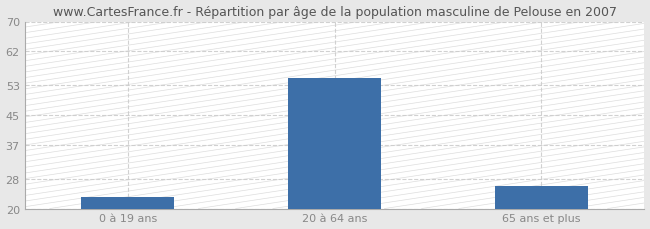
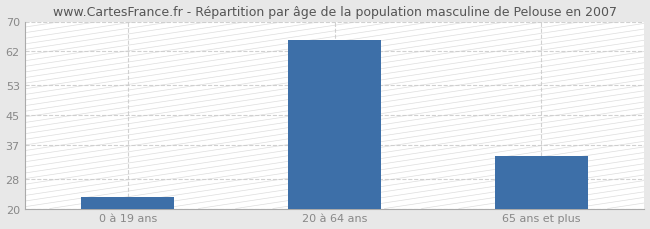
20 à 64 ans: 55 -> 65
65 ans et plus: 26 -> 34
